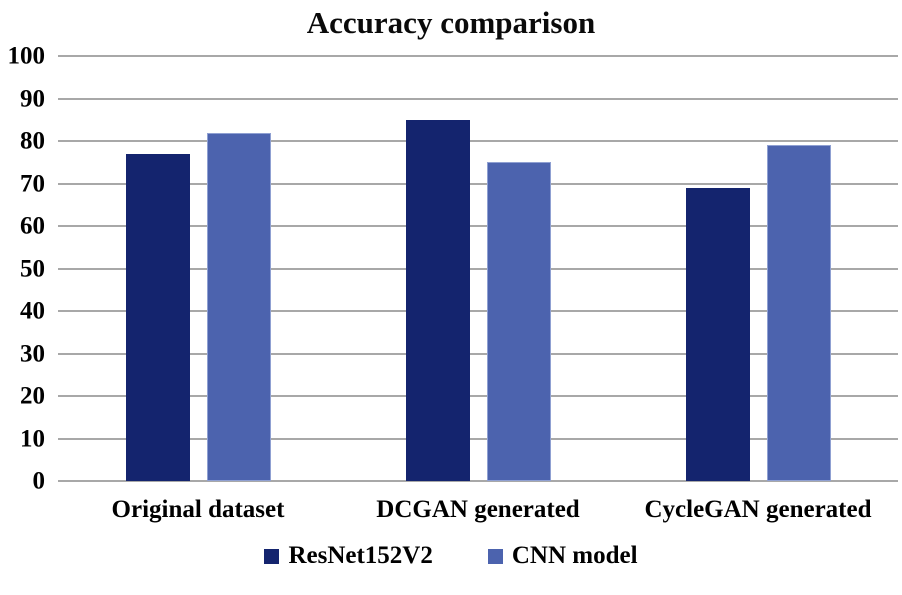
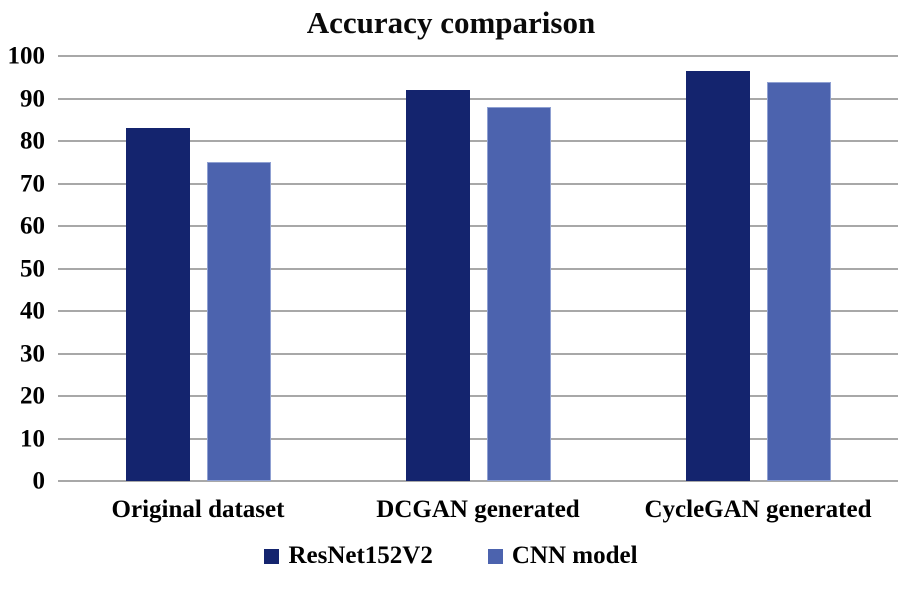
ResNet152V2/Original dataset: 77 -> 83
CNN model/Original dataset: 82 -> 75
ResNet152V2/DCGAN generated: 85 -> 92
CNN model/DCGAN generated: 75 -> 88
ResNet152V2/CycleGAN generated: 69 -> 96
CNN model/CycleGAN generated: 79 -> 94
